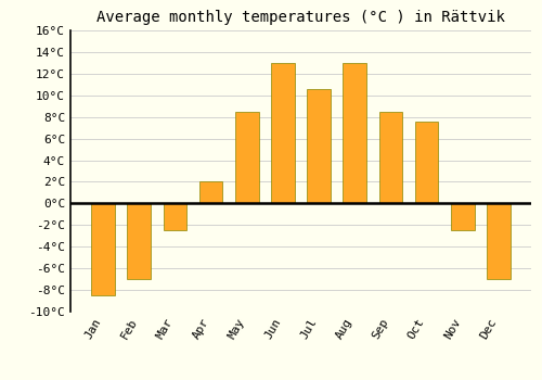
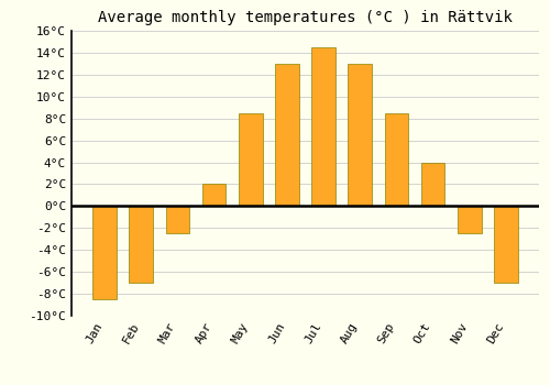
Jul: 10.6°C -> 14.5°C
Oct: 7.6°C -> 4.0°C
